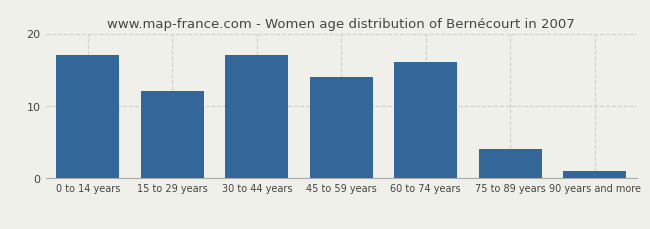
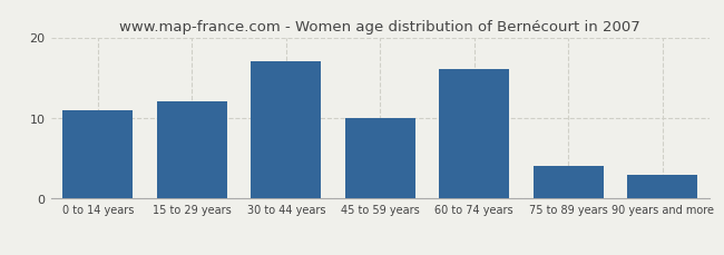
0 to 14 years: 17 -> 11
45 to 59 years: 14 -> 10
90 years and more: 1 -> 3
